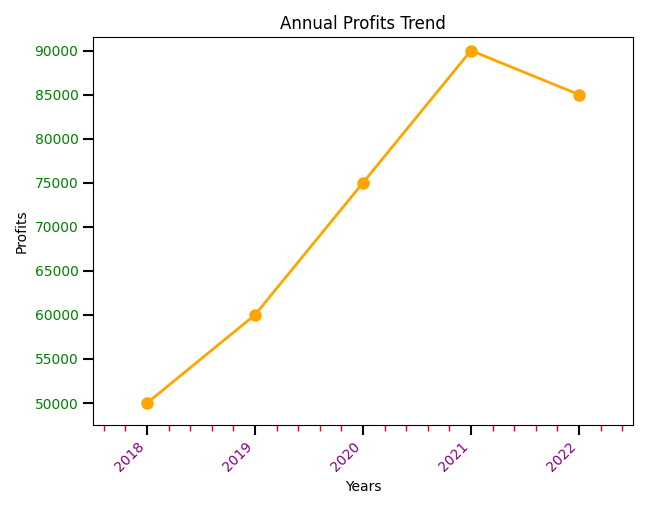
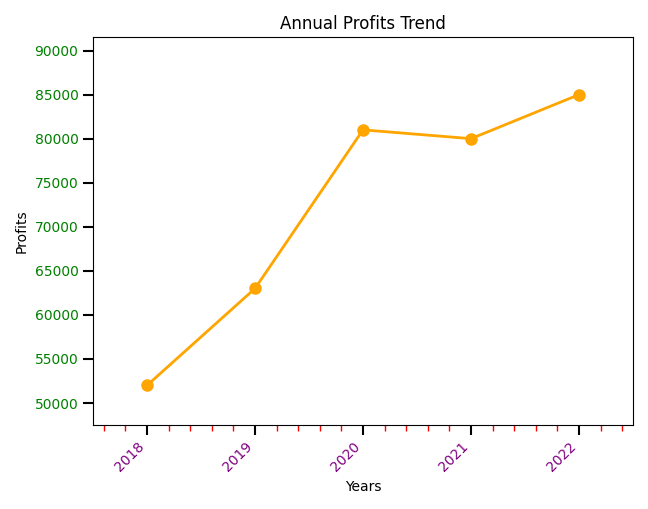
2018: 50000 -> 52000
2019: 60000 -> 63000
2020: 75000 -> 81000
2021: 90000 -> 80000
